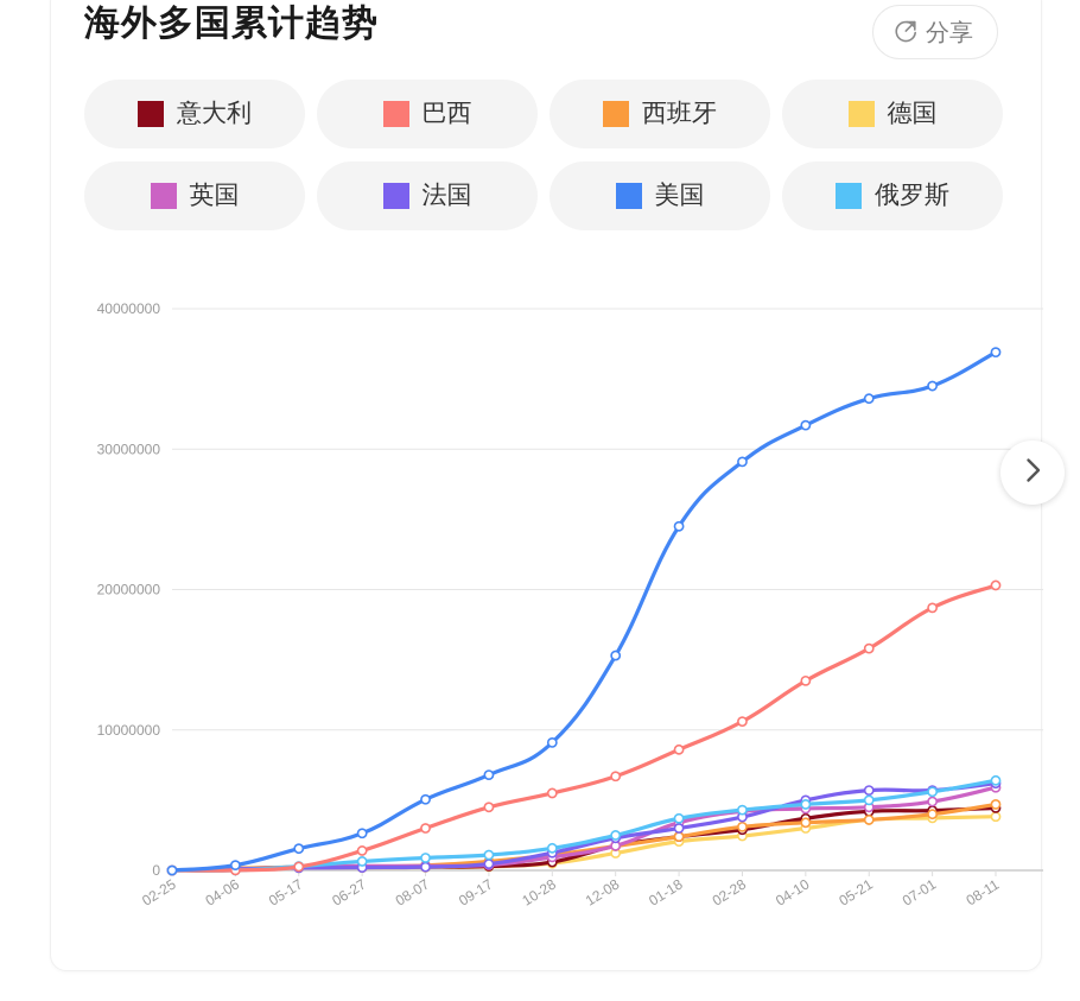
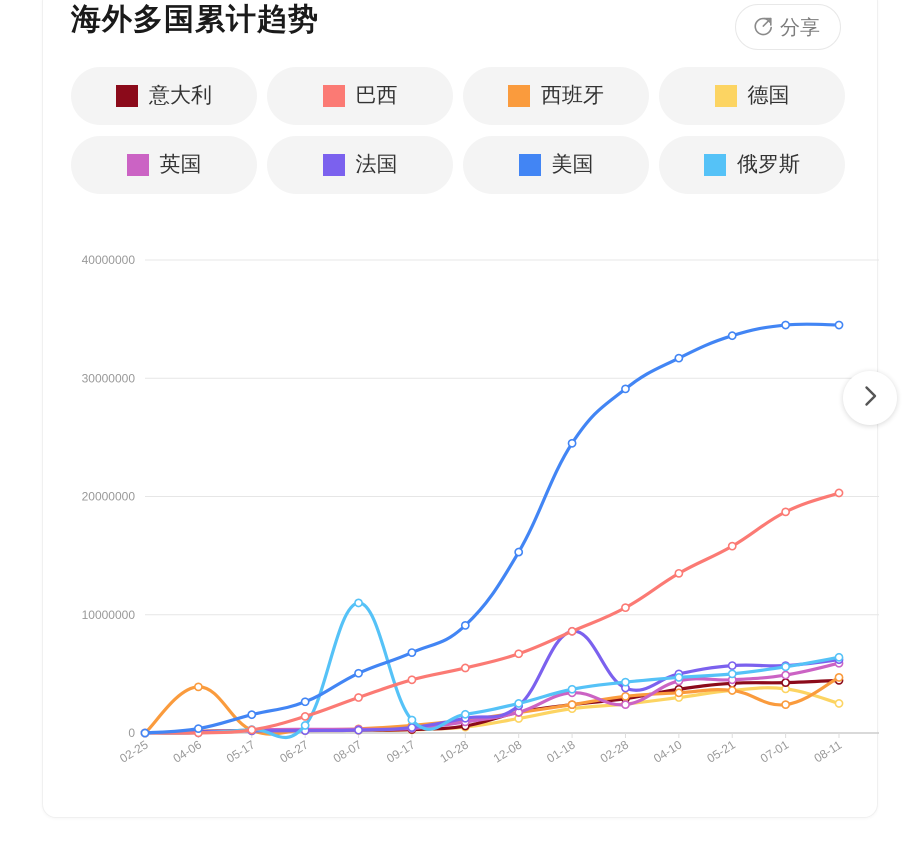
西班牙/04-06: 100000 -> 3900000
俄罗斯/08-07: 900000 -> 11000000
法国/01-18: 3000000 -> 8600000
英国/02-28: 4200000 -> 2400000
西班牙/07-01: 4000000 -> 2400000
美国/08-11: 36900000 -> 34500000
德国/08-11: 3800000 -> 2500000
